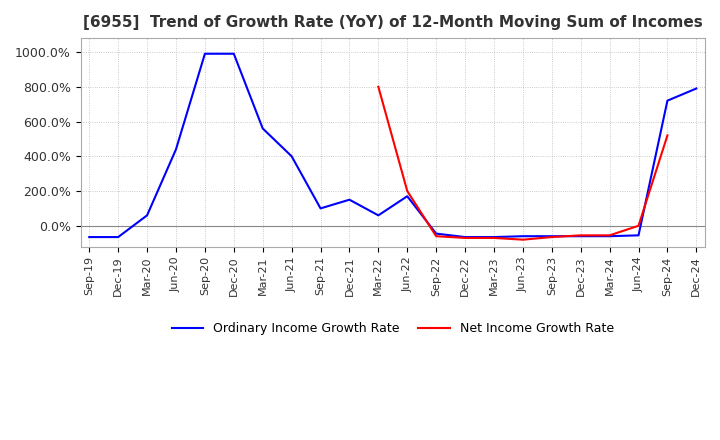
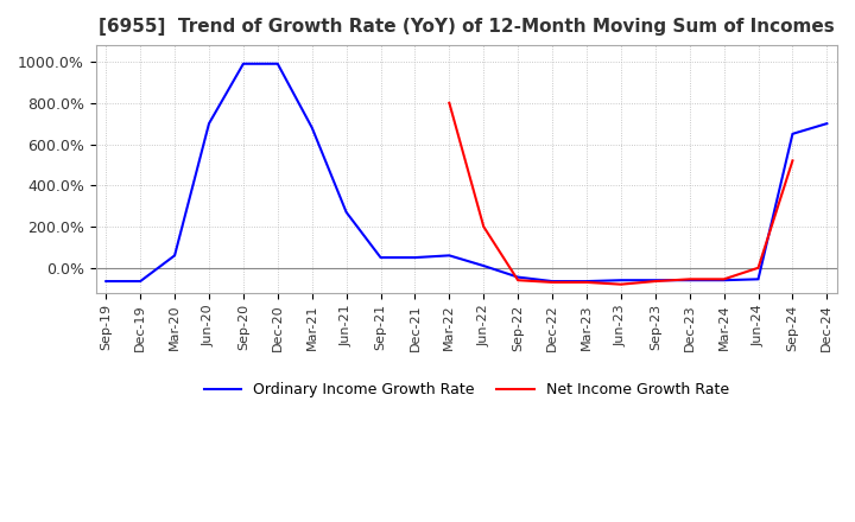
Ordinary Income Growth Rate/Jun-20: 440% -> 700%
Ordinary Income Growth Rate/Mar-21: 560% -> 680%
Ordinary Income Growth Rate/Jun-21: 400% -> 270%
Ordinary Income Growth Rate/Sep-21: 100% -> 50%
Ordinary Income Growth Rate/Dec-21: 150% -> 50%
Ordinary Income Growth Rate/Jun-22: 170% -> 10%
Ordinary Income Growth Rate/Sep-24: 720% -> 650%
Ordinary Income Growth Rate/Dec-24: 790% -> 700%
